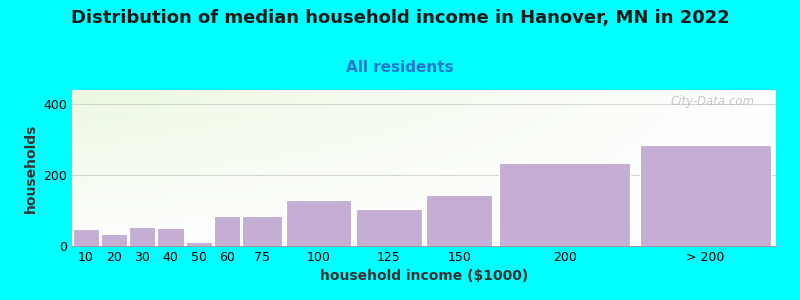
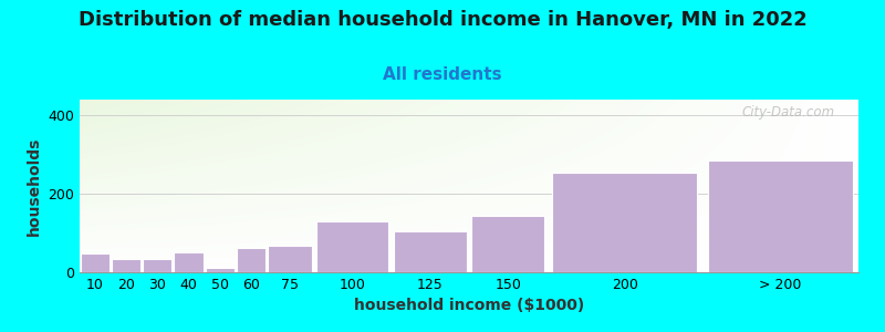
30: 55 -> 35
60: 85 -> 62
75: 85 -> 68
200: 235 -> 255
